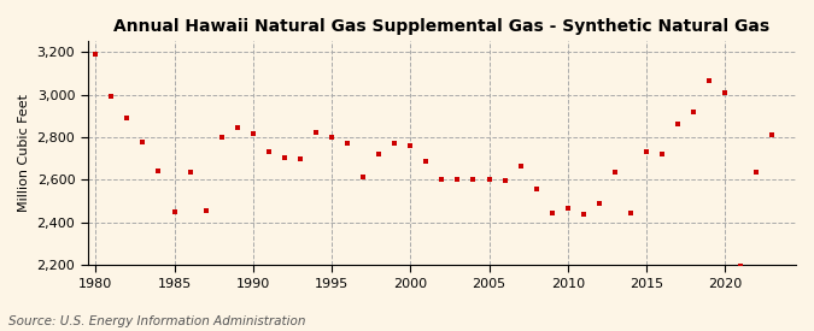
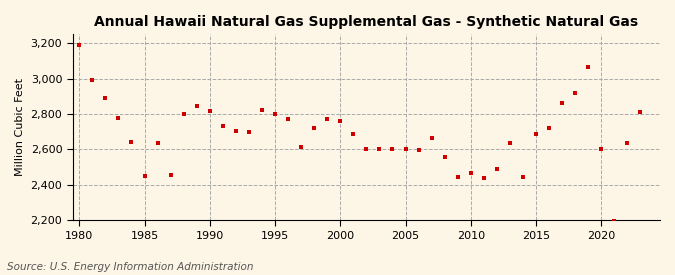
2015: 2,730 -> 2,690
2020: 3,010 -> 2,600
